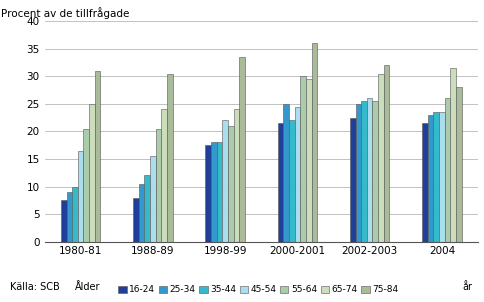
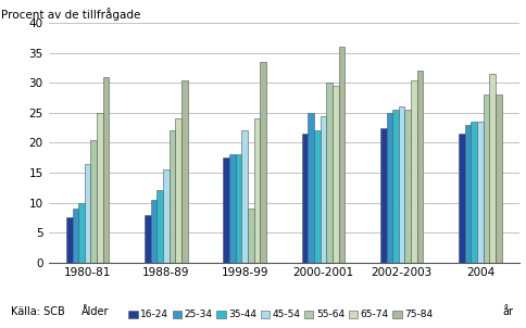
55-64/1988-89: 20.5 -> 22.0
55-64/1998-99: 21.0 -> 9.0
55-64/2004: 26.0 -> 28.0
